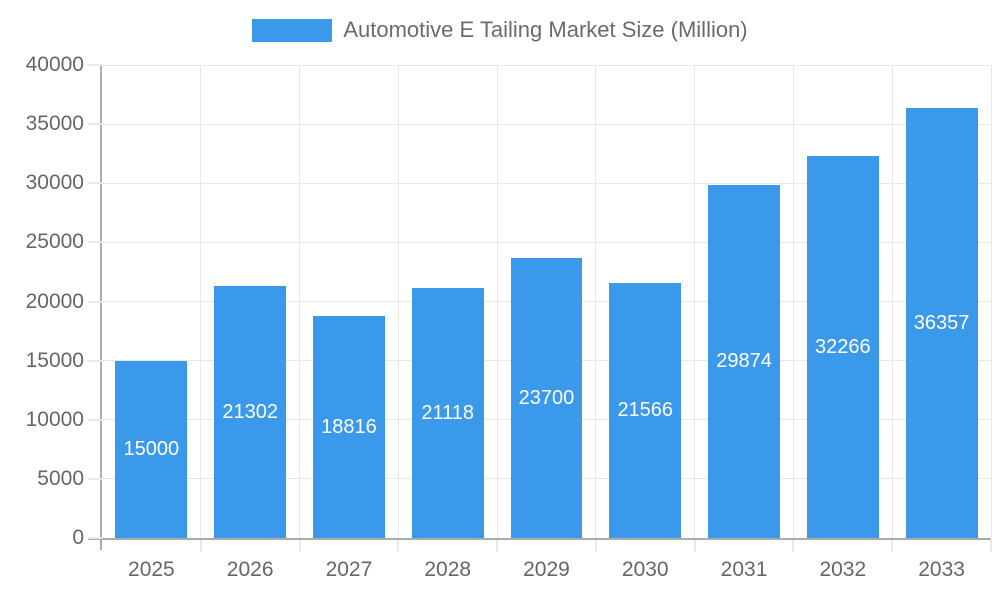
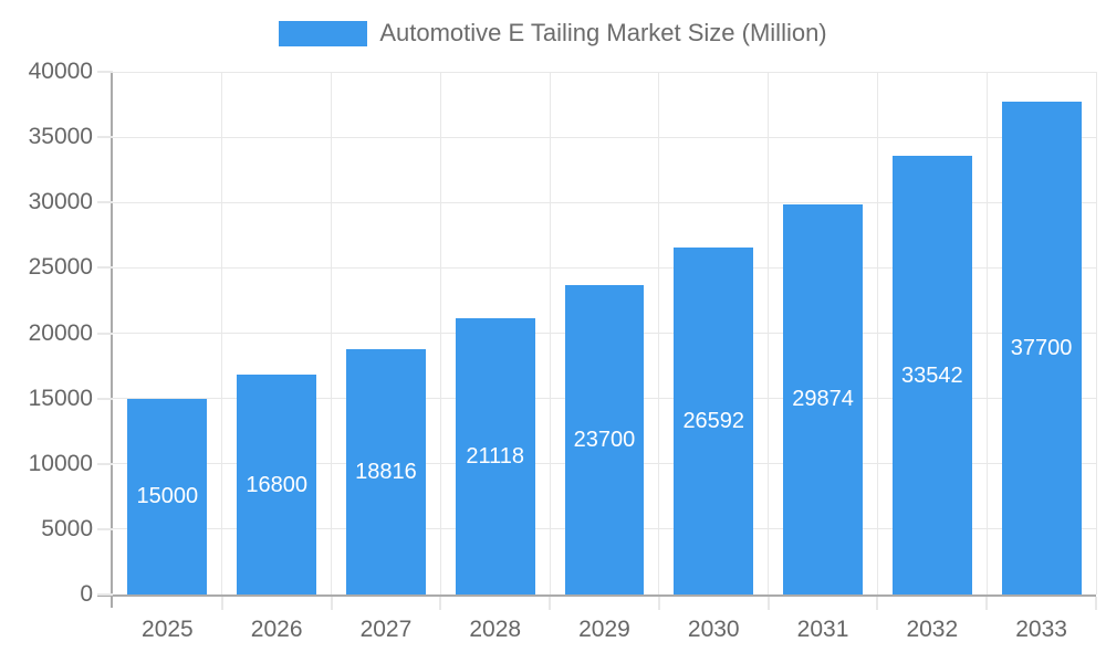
2026: 21302 -> 16800
2030: 21566 -> 26592
2032: 32266 -> 33542
2033: 36357 -> 37700
